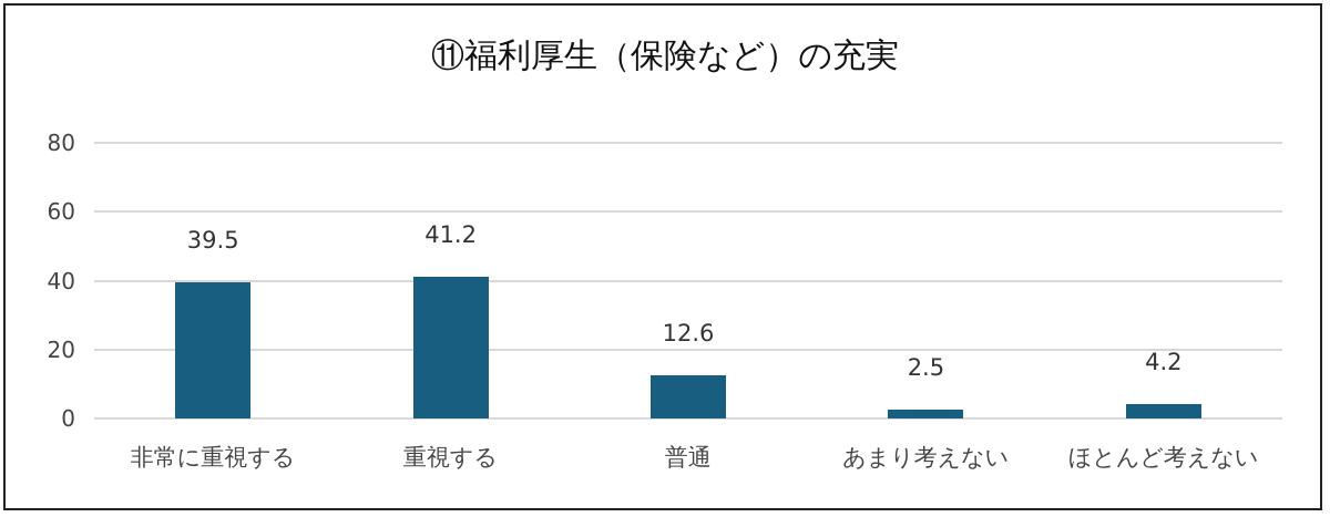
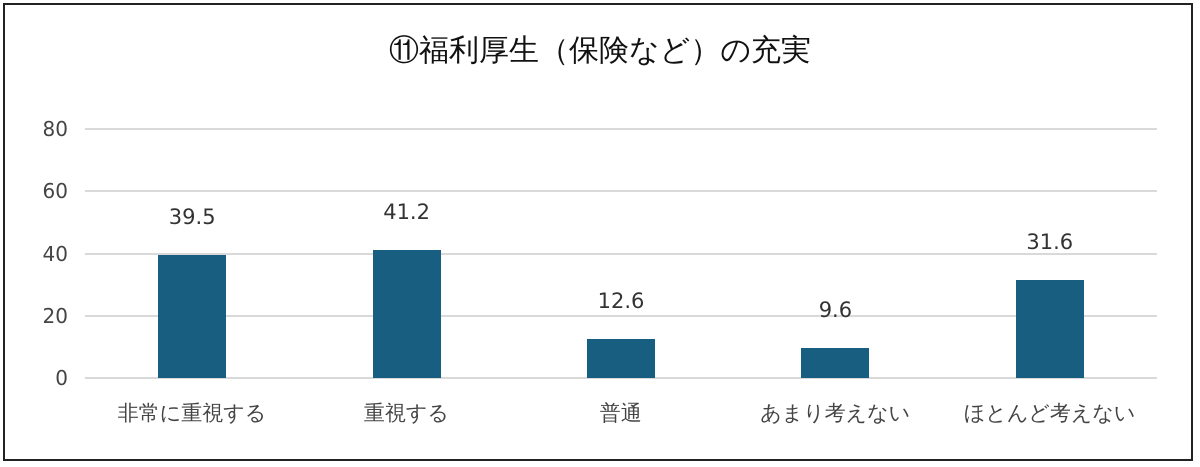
あまり考えない: 2.5 -> 9.6
ほとんど考えない: 4.2 -> 31.6
